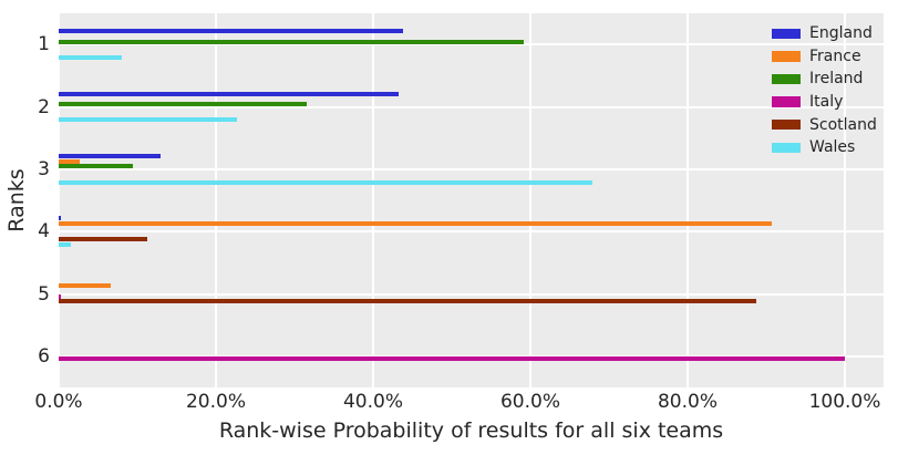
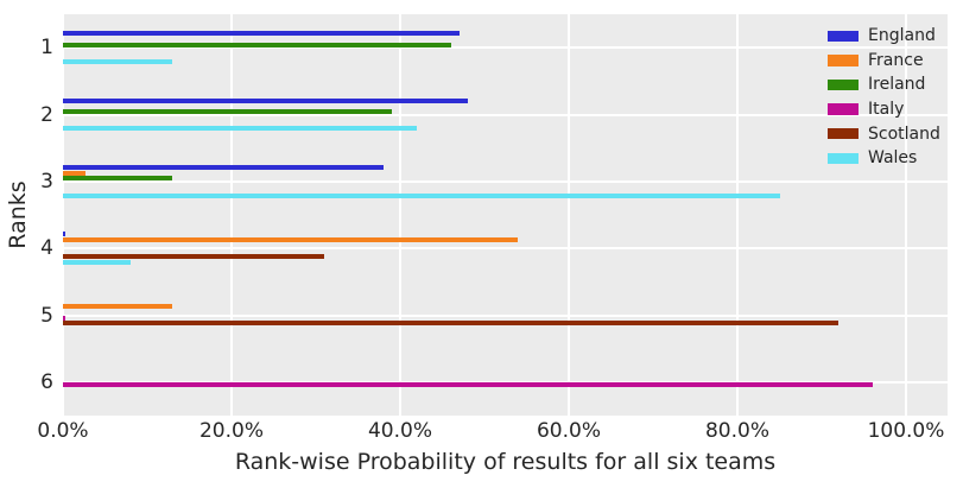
England/1: 44% -> 47%
Ireland/1: 59% -> 46%
Wales/1: 8% -> 13%
England/2: 43% -> 48%
Ireland/2: 32% -> 39%
Wales/2: 23% -> 42%
England/3: 13% -> 38%
Ireland/3: 9% -> 13%
Wales/3: 68% -> 85%
France/4: 91% -> 54%
Scotland/4: 11% -> 31%
Wales/4: 2% -> 8%
France/5: 7% -> 13%
Scotland/5: 89% -> 92%
Italy/6: 100% -> 96%
